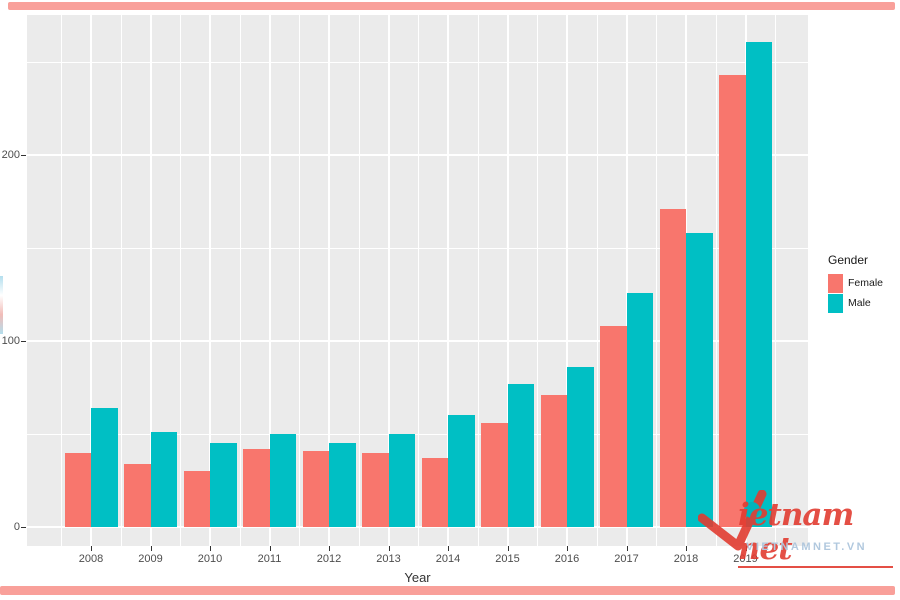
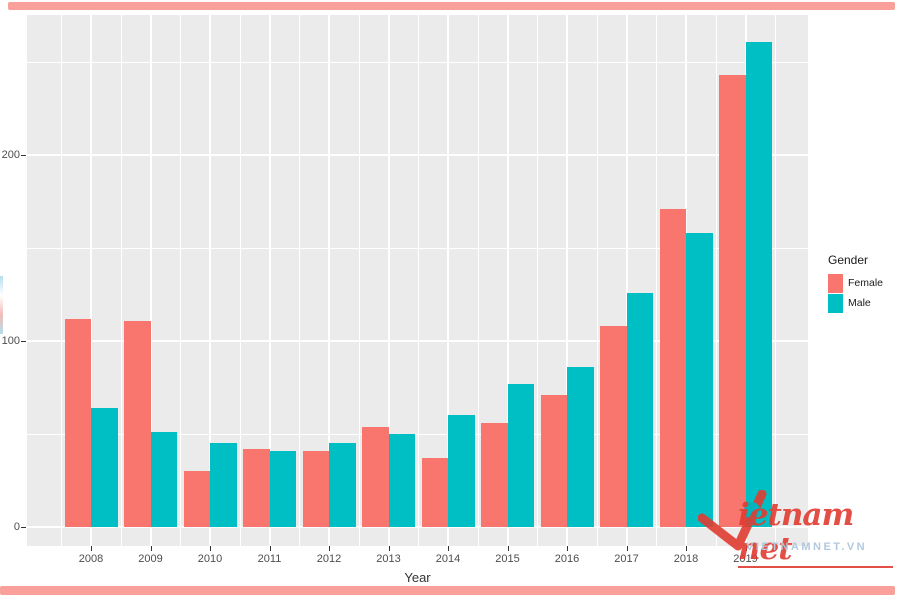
Female/2008: 40 -> 112
Female/2009: 34 -> 111
Male/2011: 50 -> 41
Female/2013: 40 -> 54
